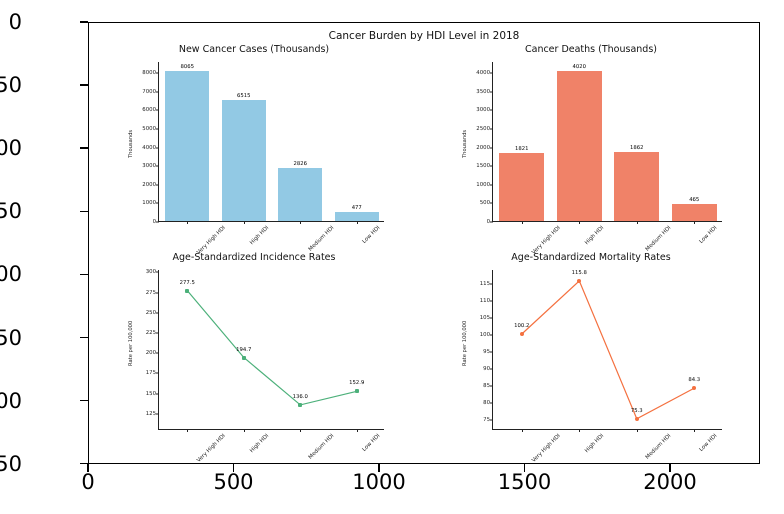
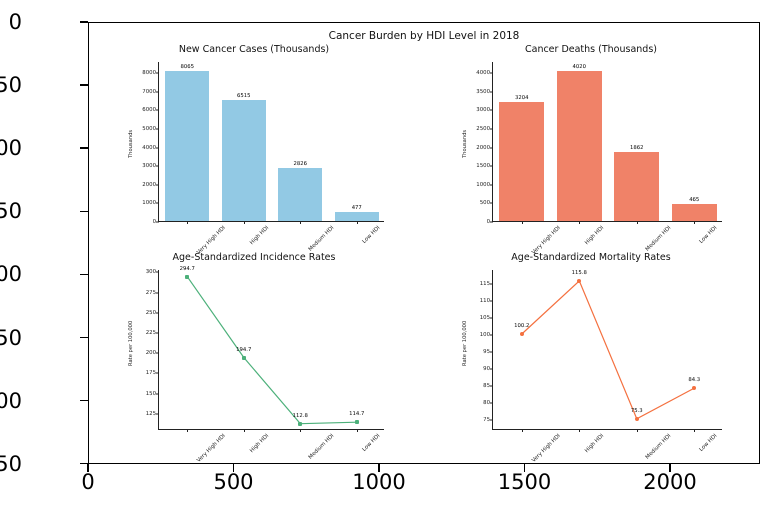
Cancer Deaths (Thousands)/Very High HDI: 1821 -> 3204
Age-Standardized Incidence Rates/Very High HDI: 277.5 -> 294.7
Age-Standardized Incidence Rates/Medium HDI: 136.0 -> 112.8
Age-Standardized Incidence Rates/Low HDI: 152.9 -> 114.7
